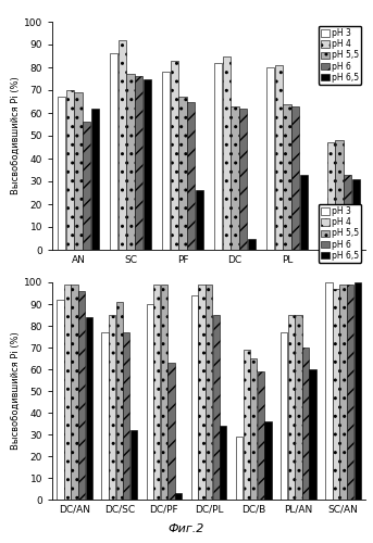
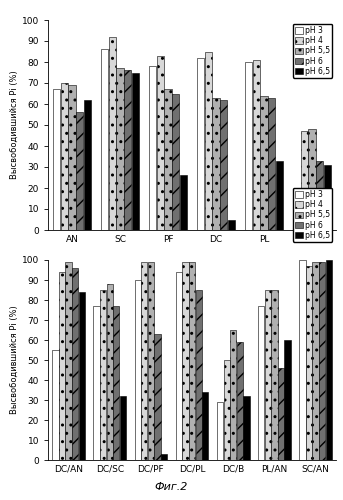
pH 3/DC/AN: 92 -> 55
pH 4/DC/AN: 99 -> 94
pH 5,5/DC/SC: 91 -> 88
pH 4/DC/B: 69 -> 50
pH 6,5/DC/B: 36 -> 32
pH 6/PL/AN: 70 -> 46
